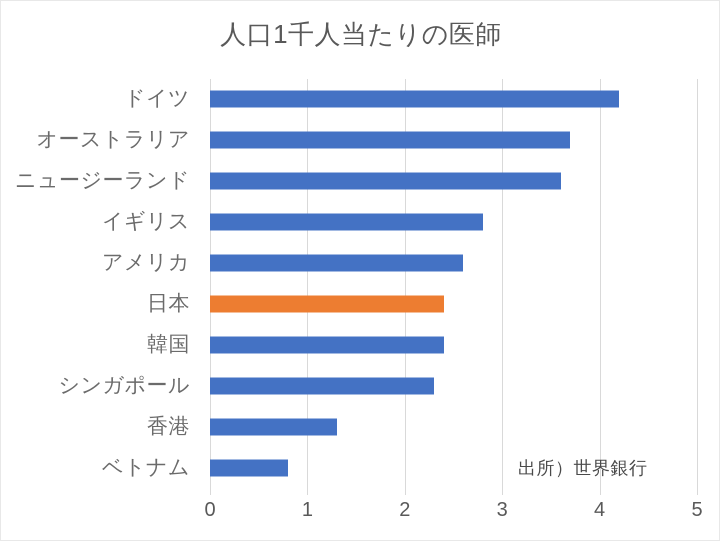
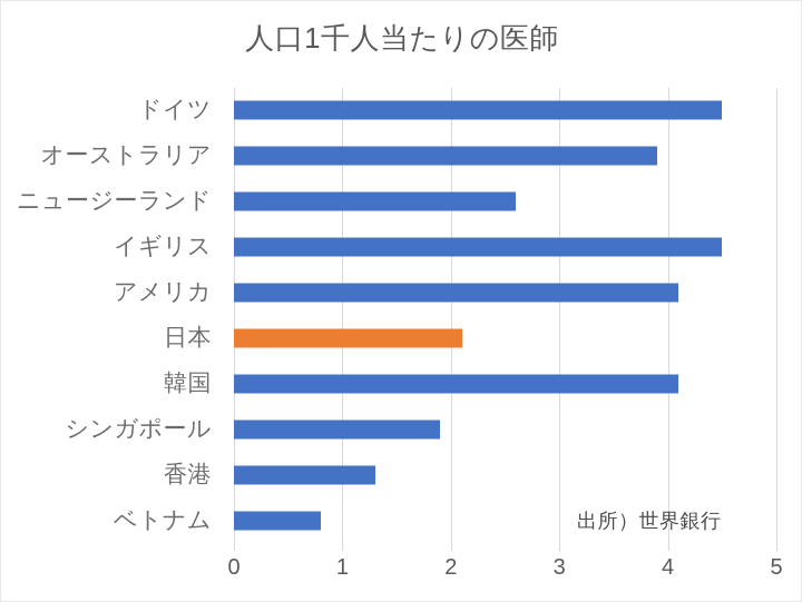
ドイツ: 4.2 -> 4.5
オーストラリア: 3.7 -> 3.9
ニュージーランド: 3.6 -> 2.6
イギリス: 2.8 -> 4.5
アメリカ: 2.6 -> 4.1
日本: 2.4 -> 2.1
韓国: 2.4 -> 4.1
シンガポール: 2.3 -> 1.9
